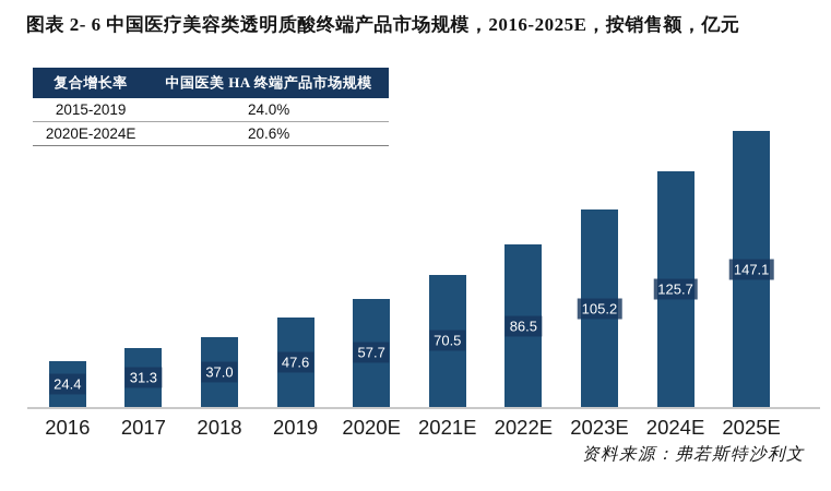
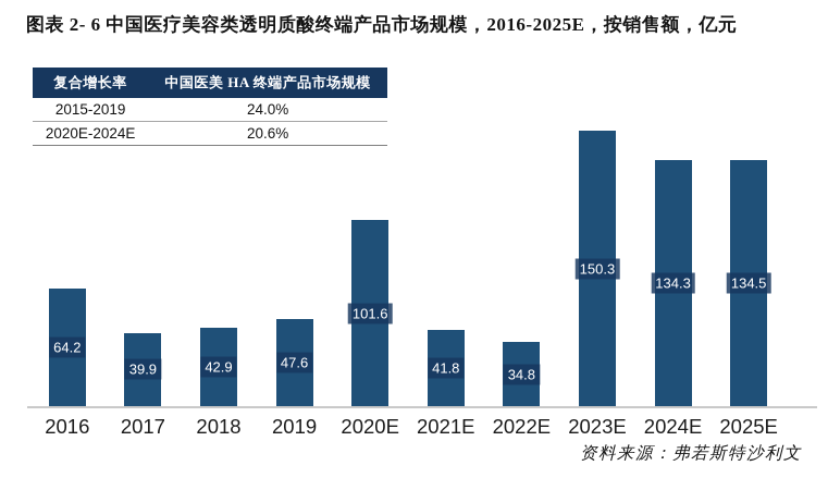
2016: 24.4 -> 64.2
2017: 31.3 -> 39.9
2018: 37.0 -> 42.9
2020E: 57.7 -> 101.6
2021E: 70.5 -> 41.8
2022E: 86.5 -> 34.8
2023E: 105.2 -> 150.3
2024E: 125.7 -> 134.3
2025E: 147.1 -> 134.5
